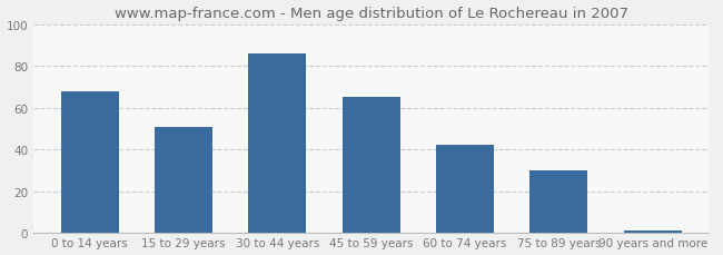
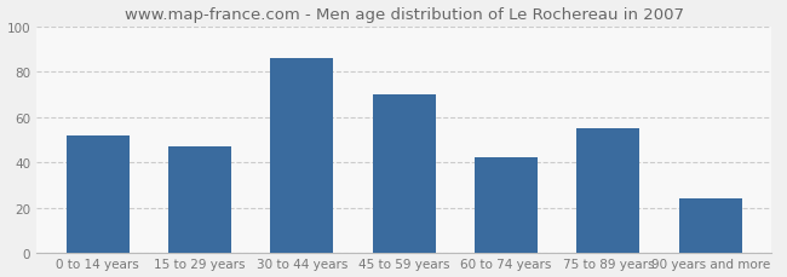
0 to 14 years: 68 -> 52
15 to 29 years: 51 -> 47
45 to 59 years: 65 -> 70
75 to 89 years: 30 -> 55
90 years and more: 1 -> 24
